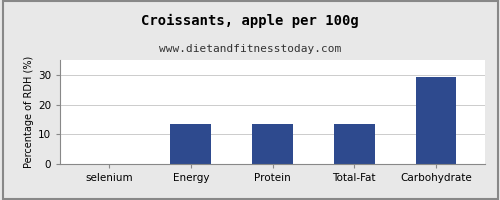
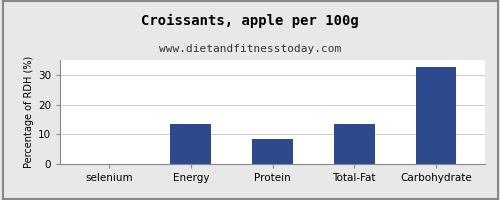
Protein: 13.3 -> 8.5
Carbohydrate: 29.2 -> 32.5
